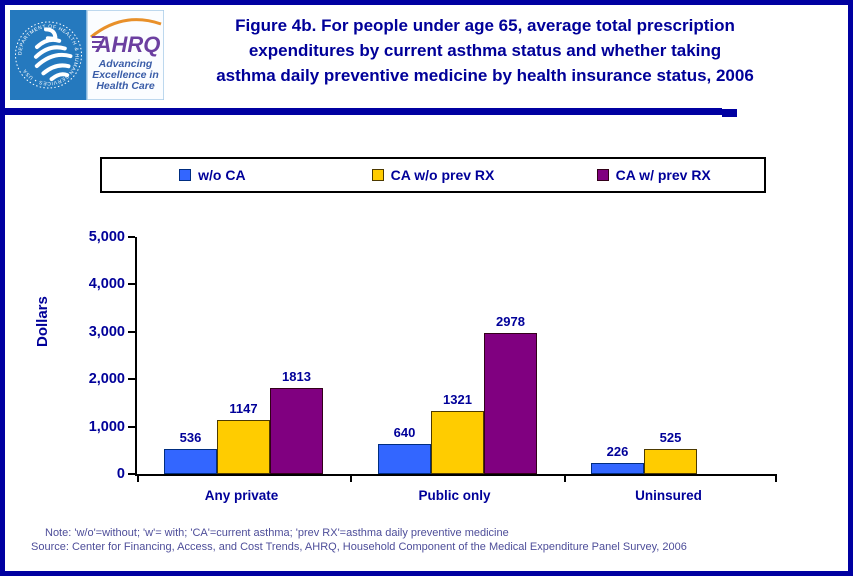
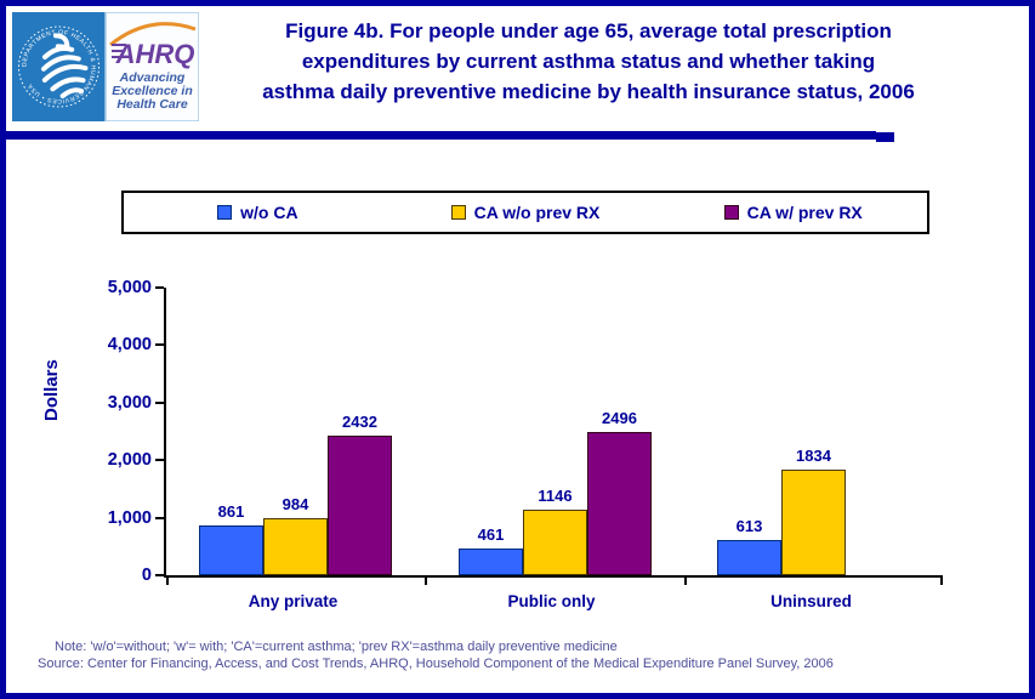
w/o CA/Any private: 536 -> 861
CA w/o prev RX/Any private: 1147 -> 984
CA w/ prev RX/Any private: 1813 -> 2432
w/o CA/Public only: 640 -> 461
CA w/o prev RX/Public only: 1321 -> 1146
CA w/ prev RX/Public only: 2978 -> 2496
w/o CA/Uninsured: 226 -> 613
CA w/o prev RX/Uninsured: 525 -> 1834
